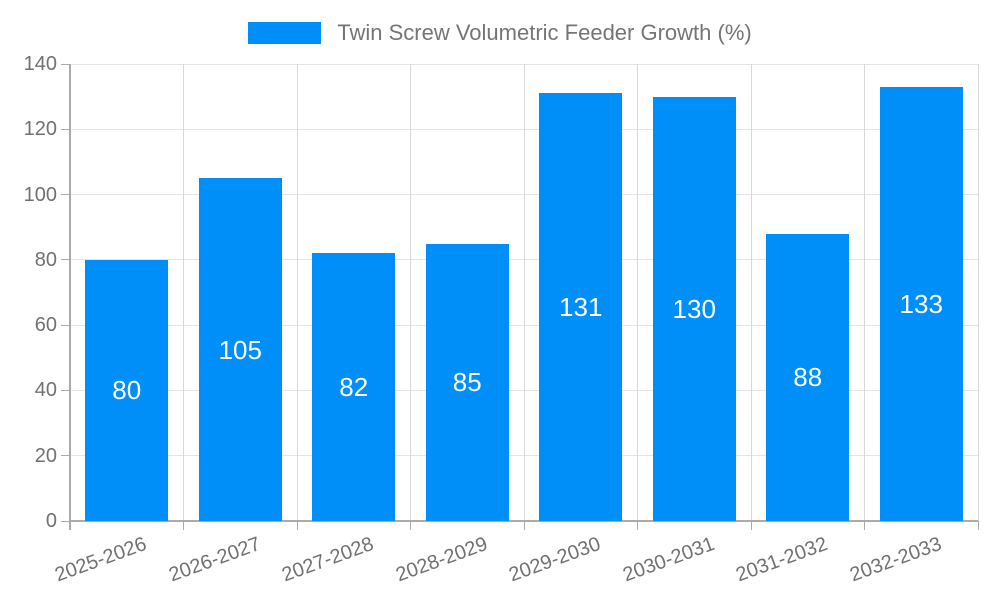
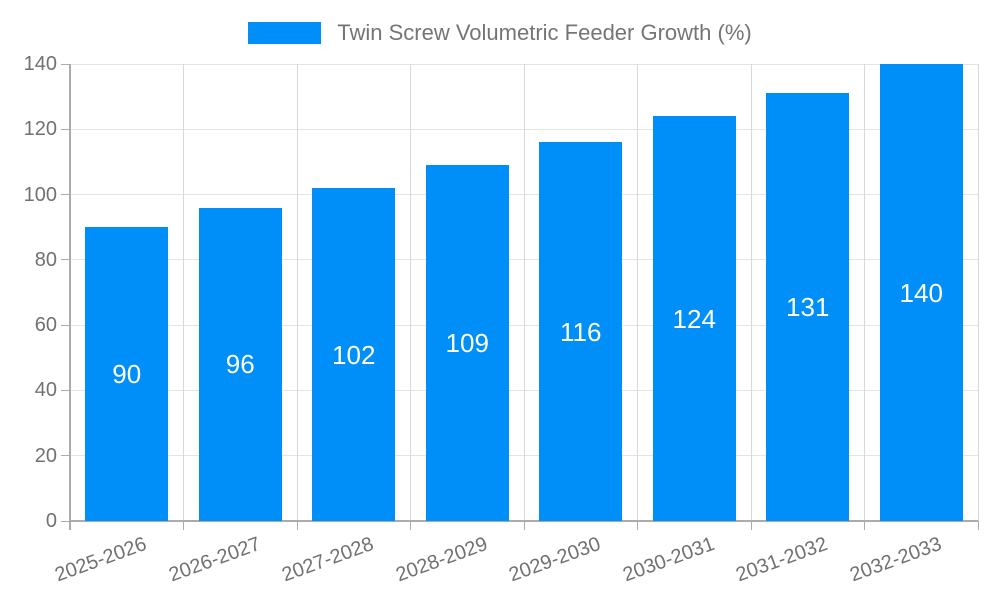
2025-2026: 80 -> 90
2026-2027: 105 -> 96
2027-2028: 82 -> 102
2028-2029: 85 -> 109
2029-2030: 131 -> 116
2030-2031: 130 -> 124
2031-2032: 88 -> 131
2032-2033: 133 -> 140
